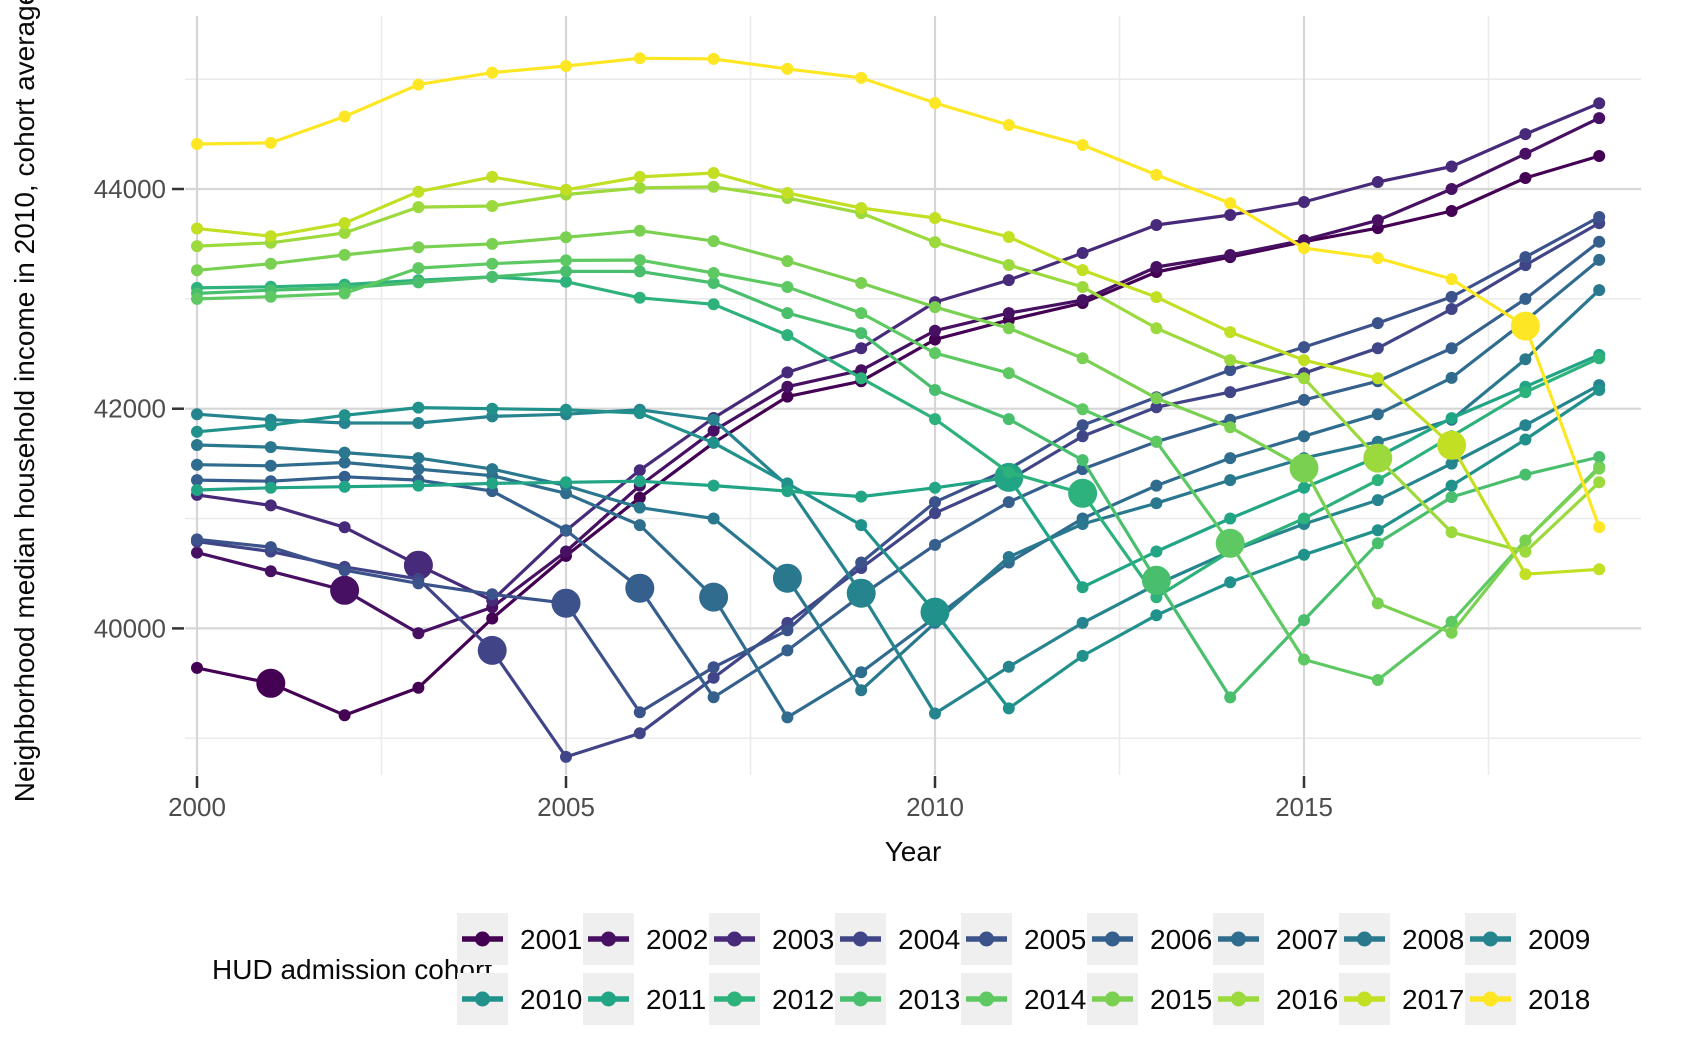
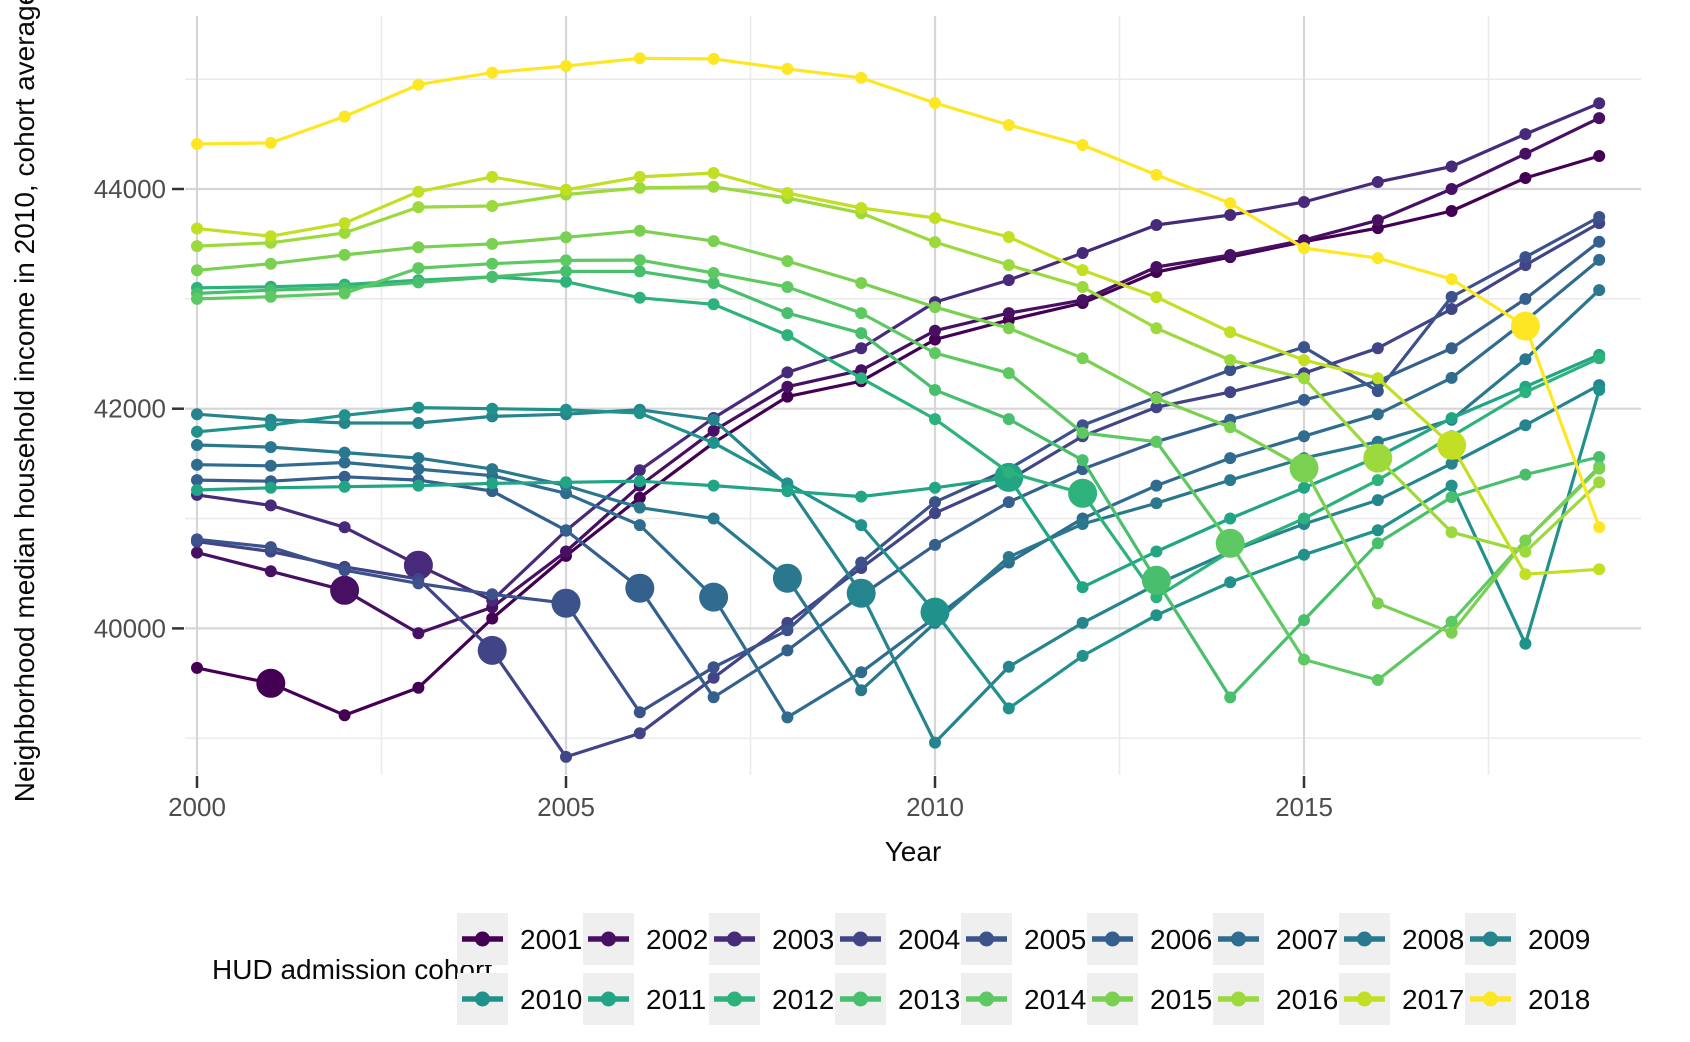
2009/2010: 39220 -> 38960
2014/2012: 42000 -> 41780
2005/2016: 42780 -> 42160
2010/2018: 41720 -> 39860
